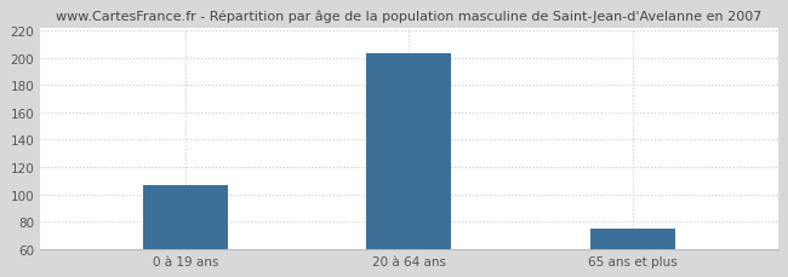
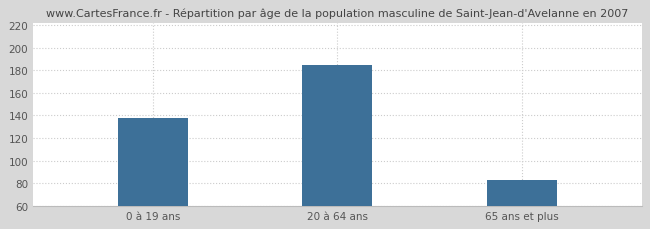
0 à 19 ans: 107 -> 138
20 à 64 ans: 203 -> 185
65 ans et plus: 75 -> 83
